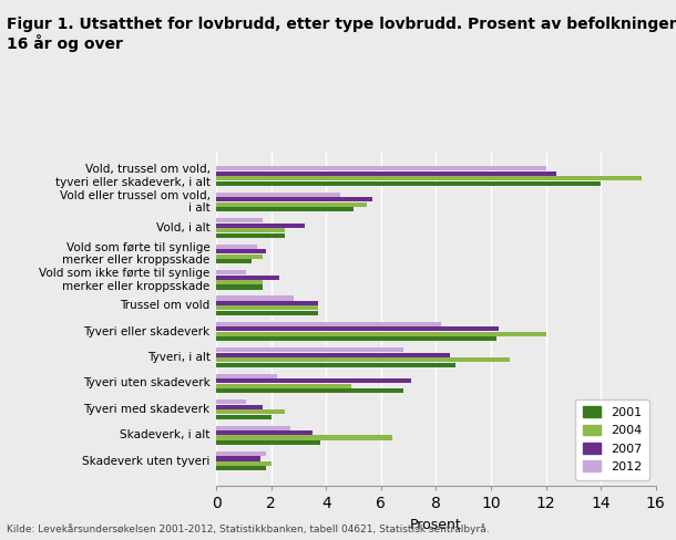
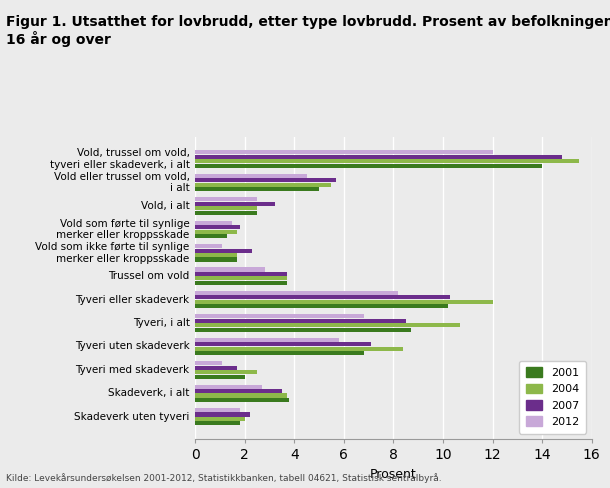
2007/Vold, trussel om vold, tyveri eller skadeverk, i alt: 12.4 -> 14.8
2012/Vold, i alt: 1.7 -> 2.5
2012/Tyveri uten skadeverk: 2.2 -> 5.8
2004/Tyveri uten skadeverk: 4.9 -> 8.4
2004/Skadeverk, i alt: 6.4 -> 3.7
2007/Skadeverk uten tyveri: 1.6 -> 2.2
